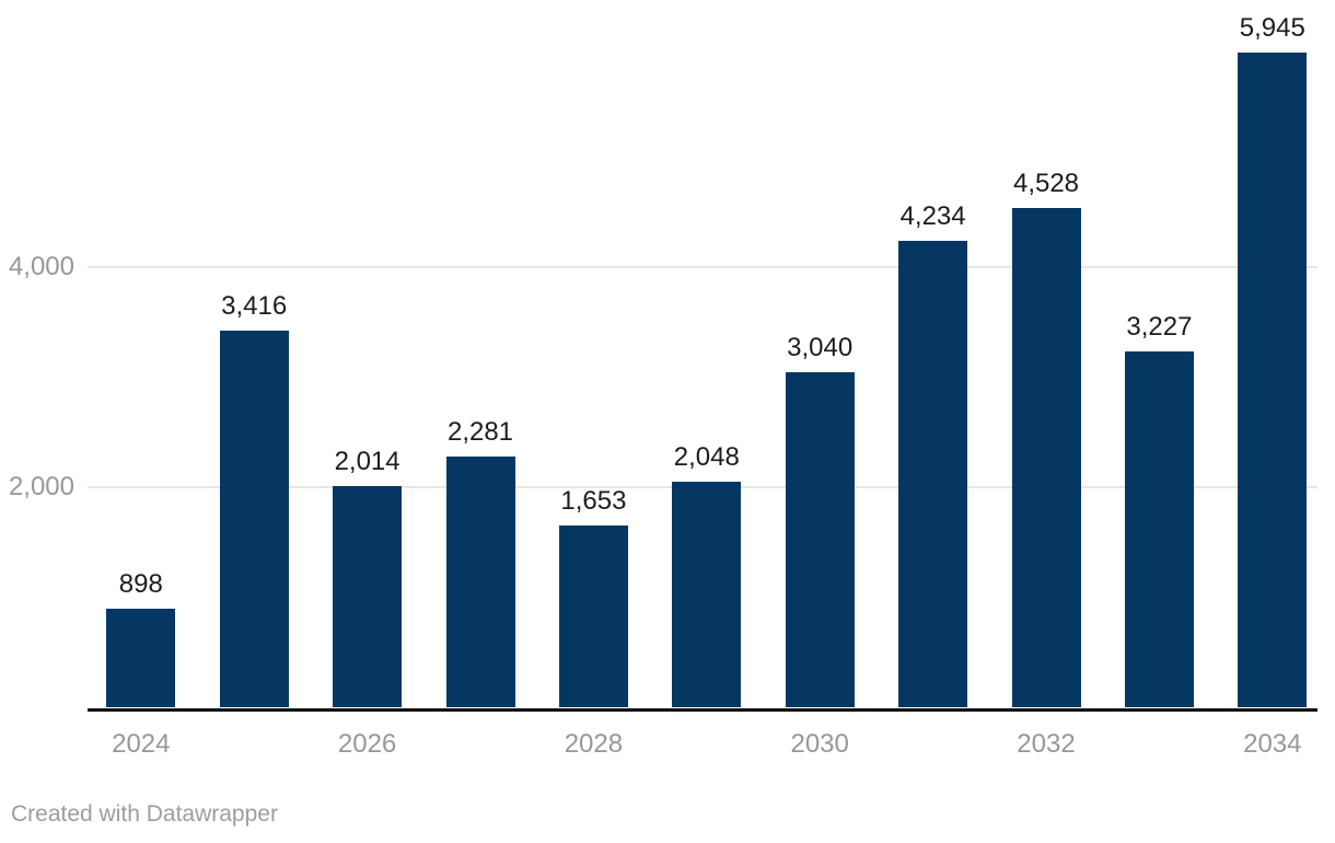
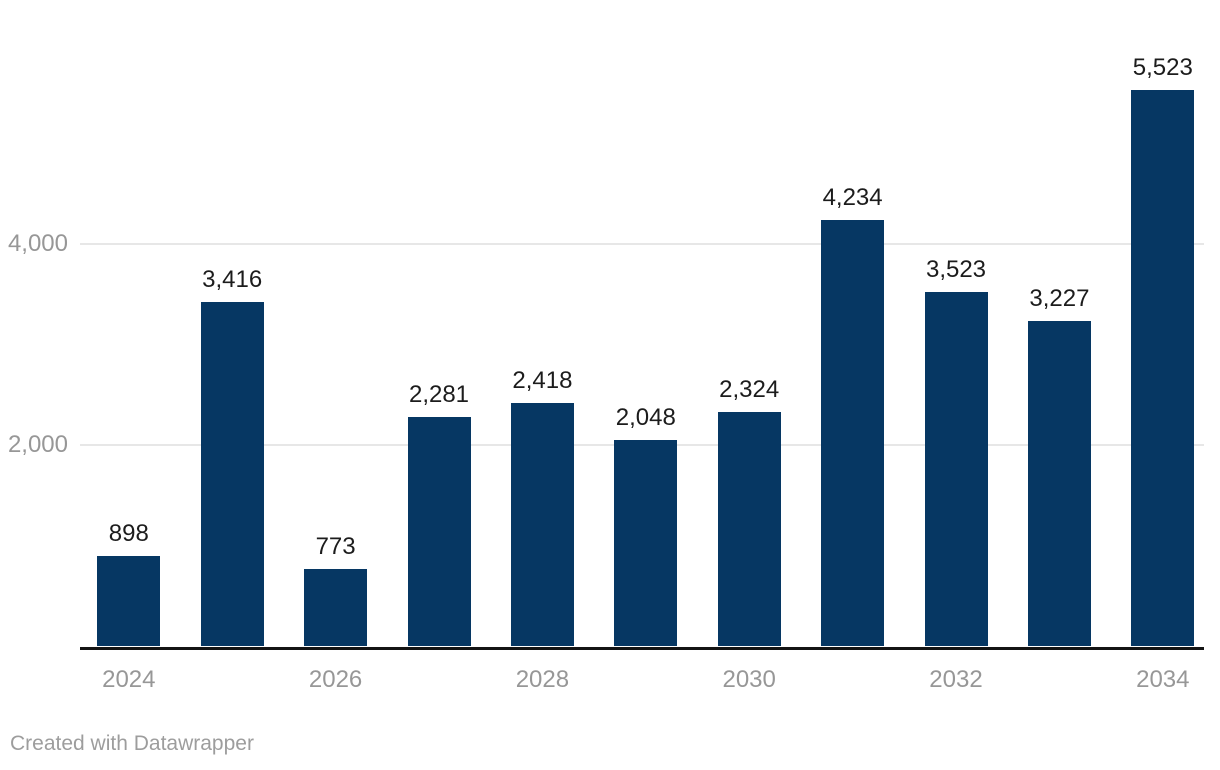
2026: 2,014 -> 773
2028: 1,653 -> 2,418
2030: 3,040 -> 2,324
2032: 4,528 -> 3,523
2034: 5,945 -> 5,523
